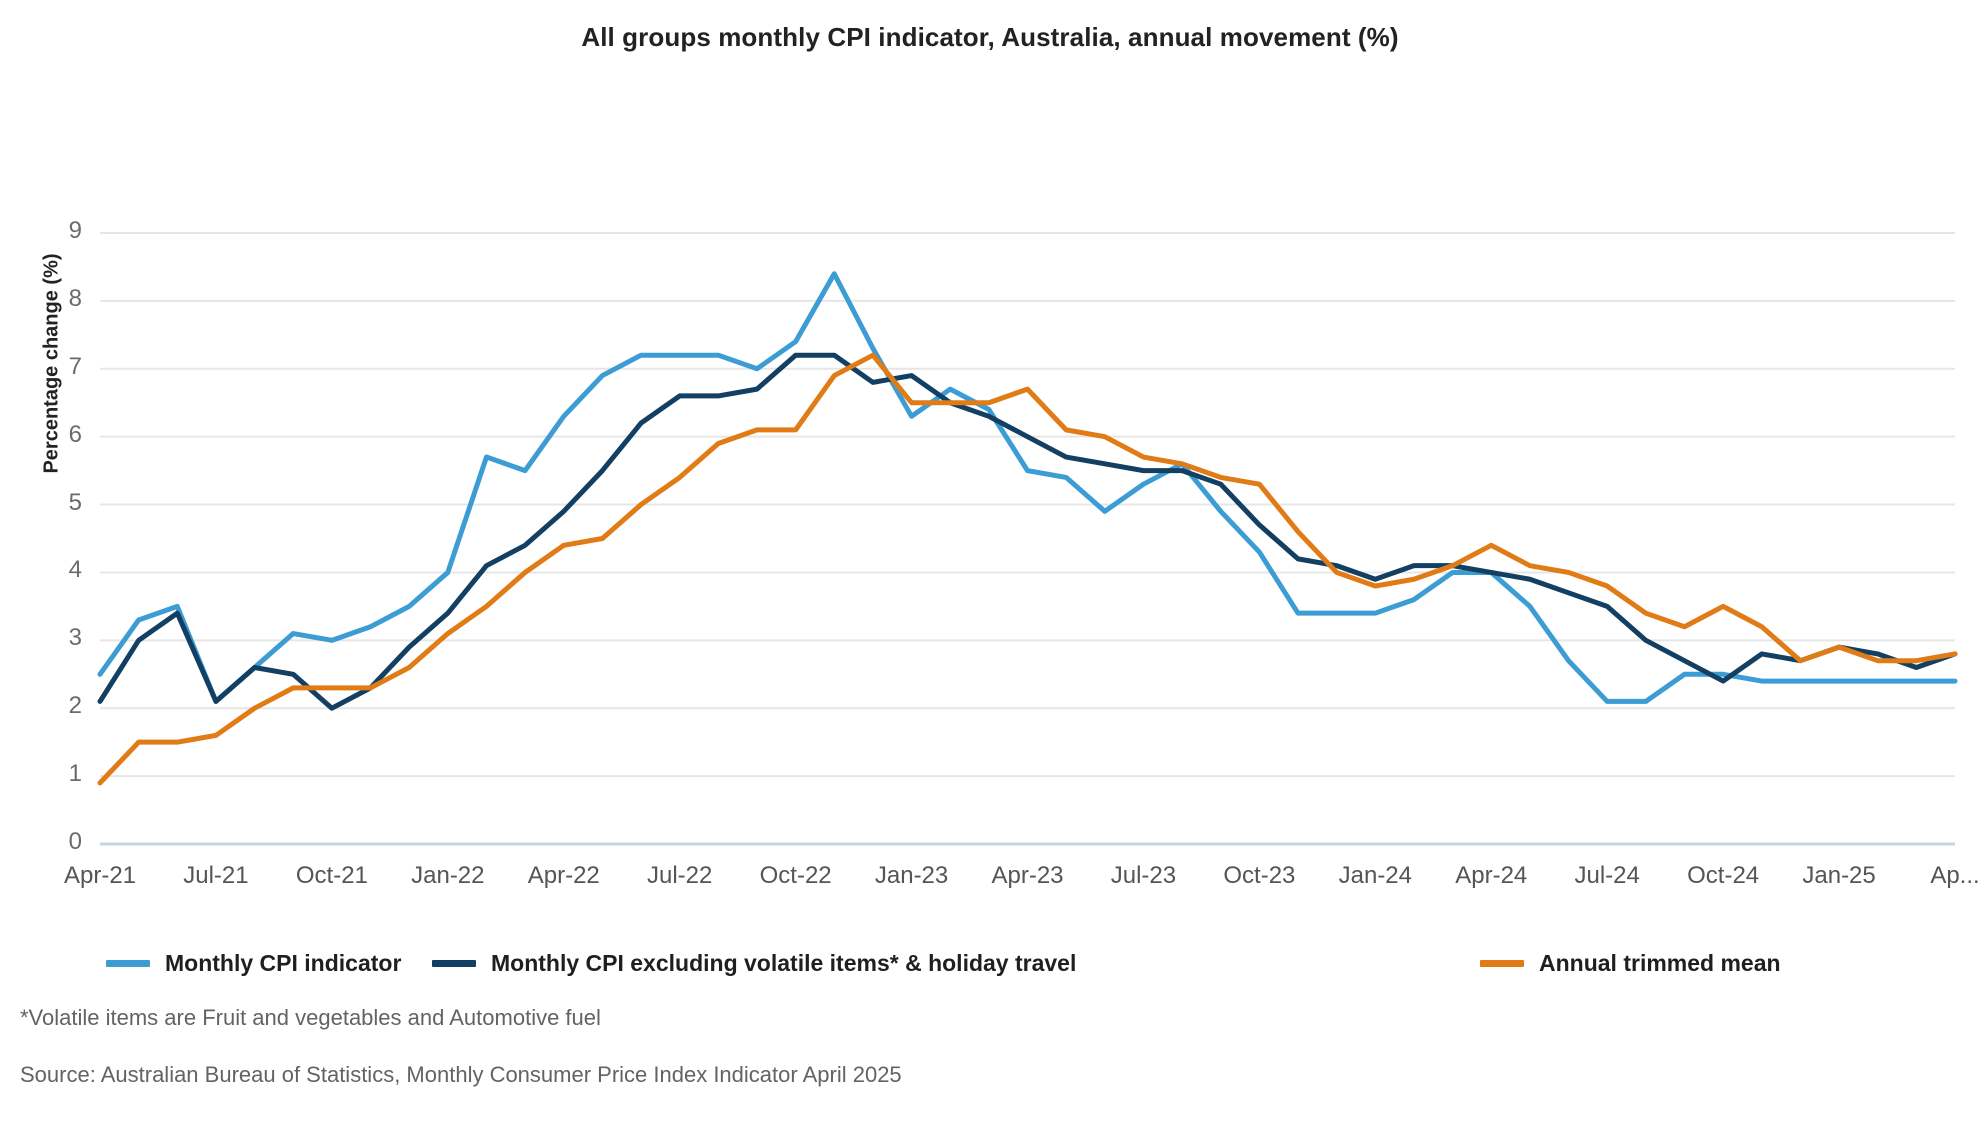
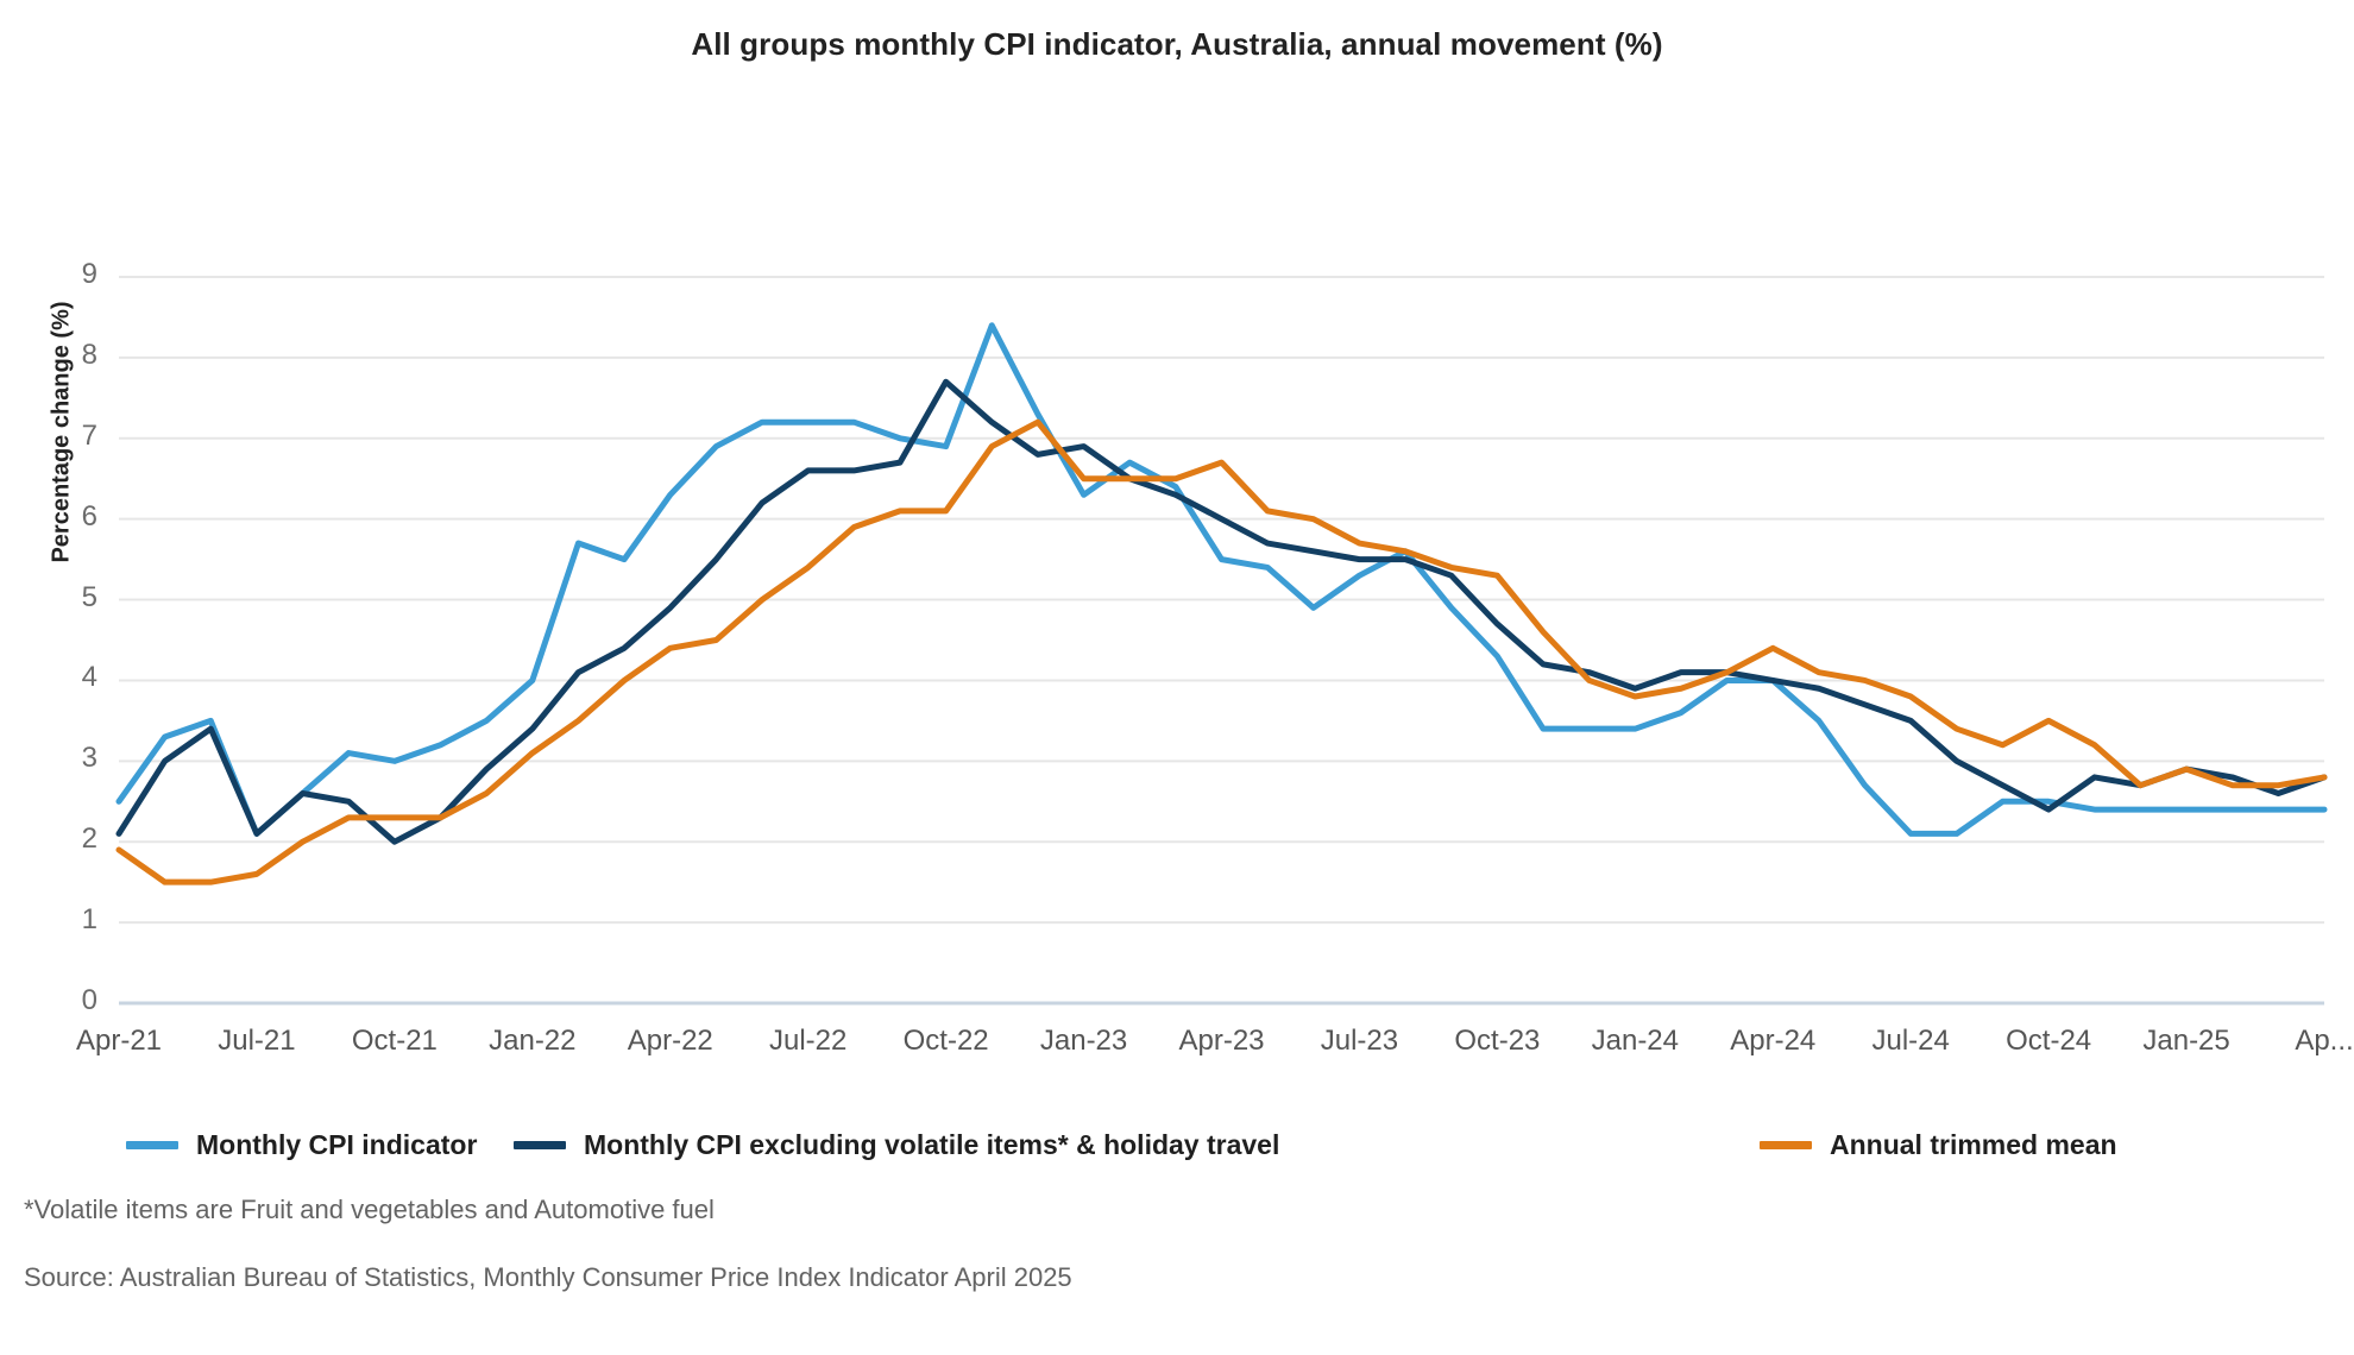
Annual trimmed mean/Apr-21: 0.9 -> 1.9
Monthly CPI indicator/Oct-22: 7.4 -> 6.9
Monthly CPI excluding volatile items* & holiday travel/Oct-22: 7.2 -> 7.7
